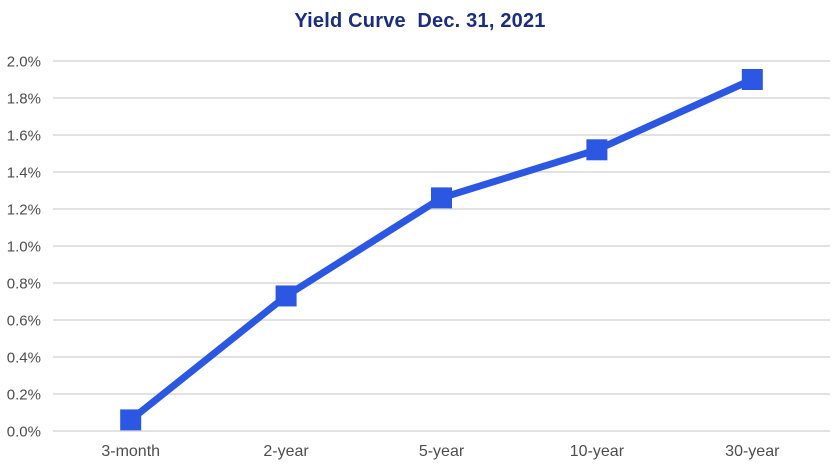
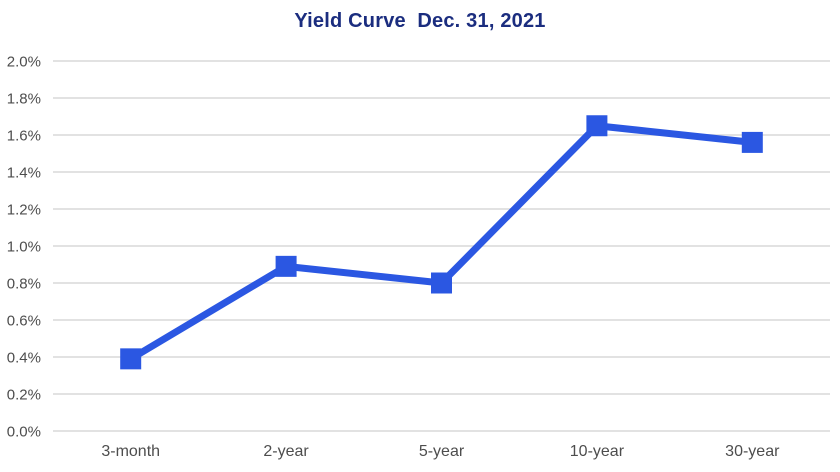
3-month: 0.06% -> 0.39%
2-year: 0.73% -> 0.89%
5-year: 1.26% -> 0.80%
10-year: 1.52% -> 1.65%
30-year: 1.90% -> 1.56%
